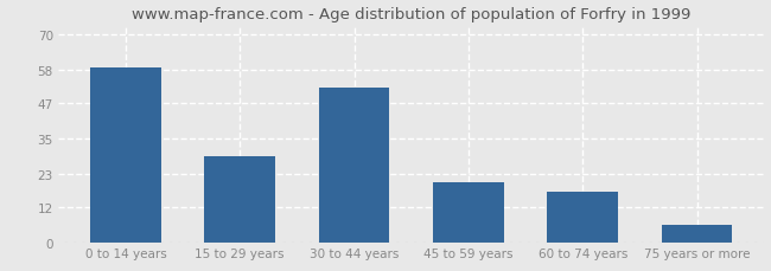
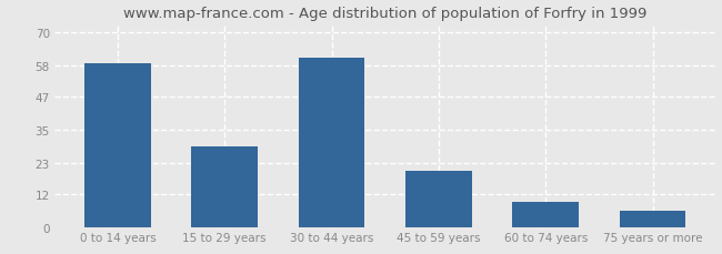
30 to 44 years: 52 -> 61
60 to 74 years: 17 -> 9
